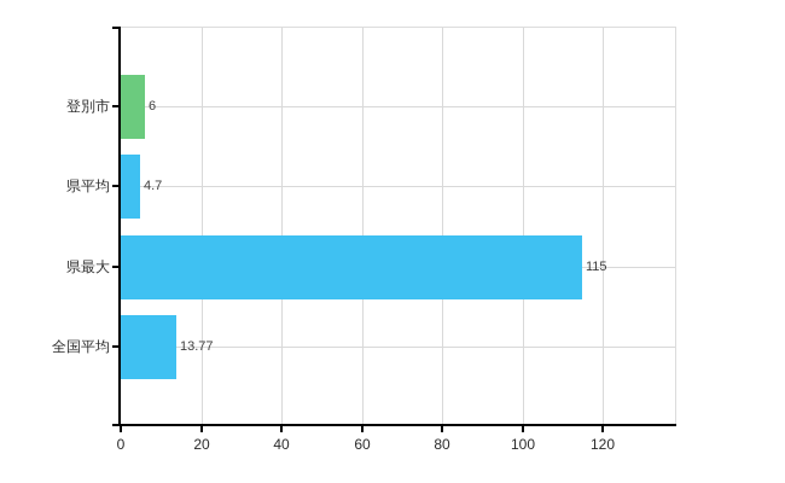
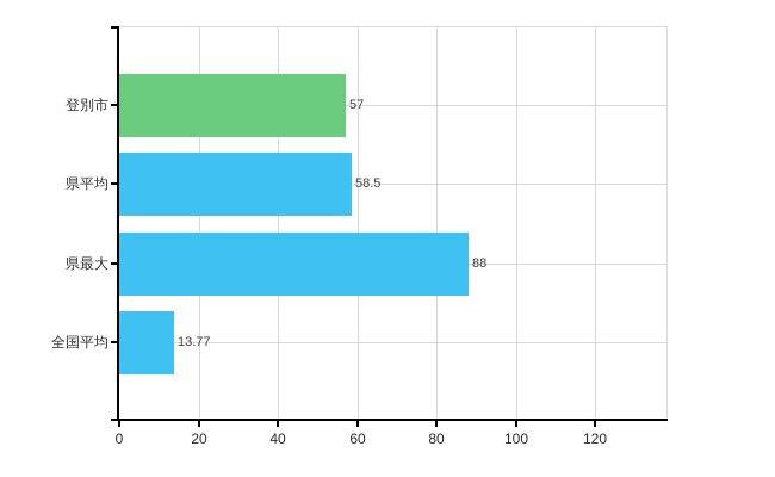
登別市: 6 -> 57
県平均: 4.7 -> 58.5
県最大: 115 -> 88
